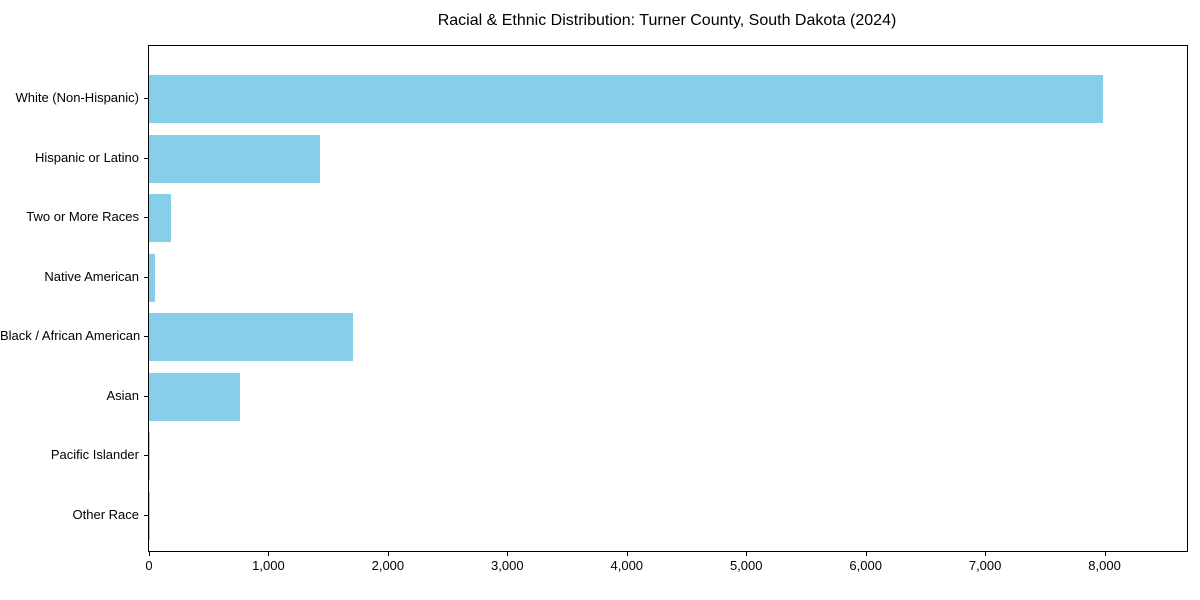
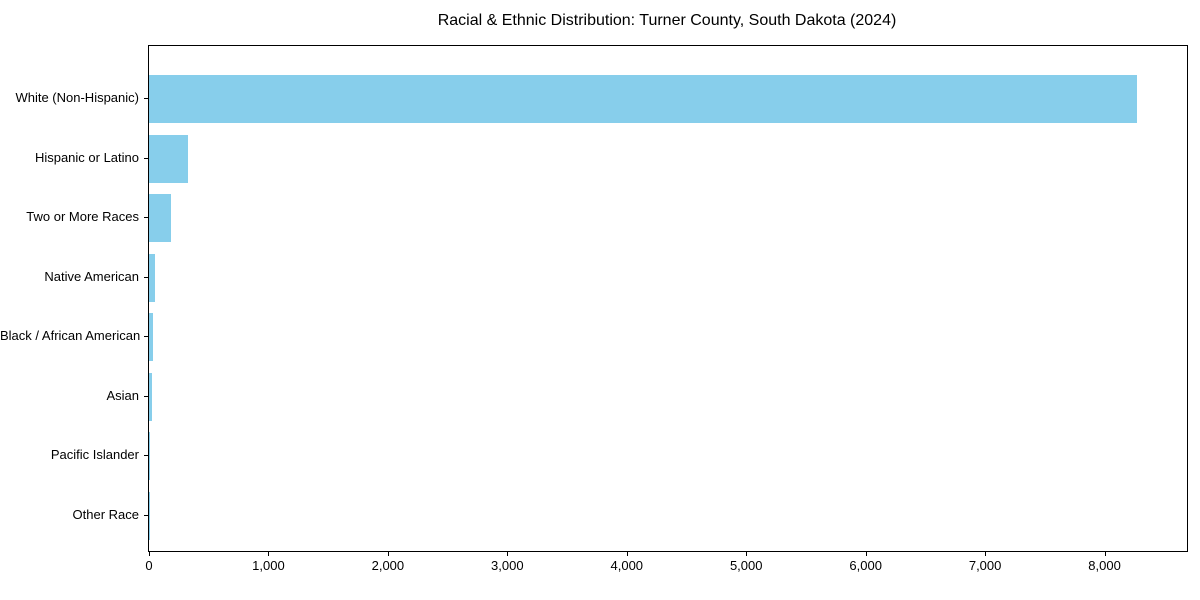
White (Non-Hispanic): 7990 -> 8270
Hispanic or Latino: 1430 -> 330
Black / African American: 1710 -> 40
Asian: 760 -> 20
